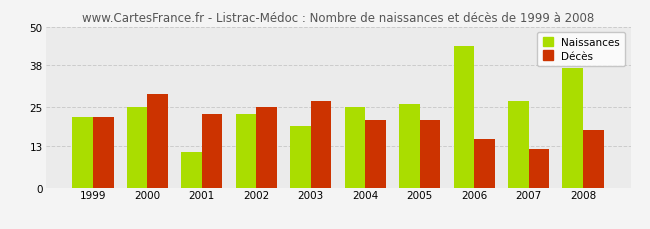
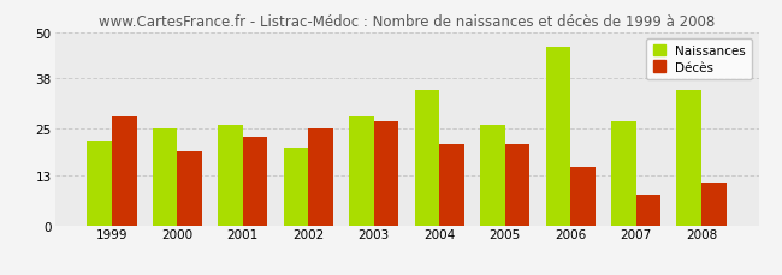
Décès/1999: 22 -> 28
Décès/2000: 29 -> 19
Naissances/2001: 11 -> 26
Naissances/2002: 23 -> 20
Naissances/2003: 19 -> 28
Naissances/2004: 25 -> 35
Naissances/2006: 44 -> 46
Décès/2007: 12 -> 8
Naissances/2008: 37 -> 35
Décès/2008: 18 -> 11
